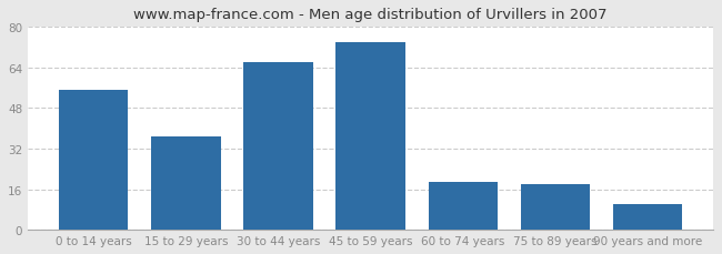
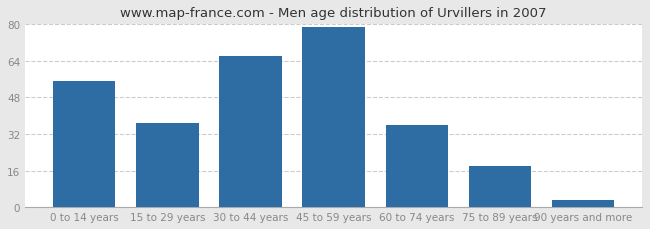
45 to 59 years: 74 -> 79
60 to 74 years: 19 -> 36
90 years and more: 10 -> 3
